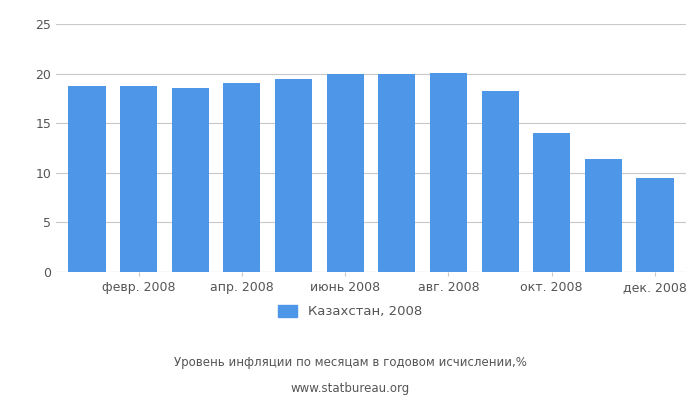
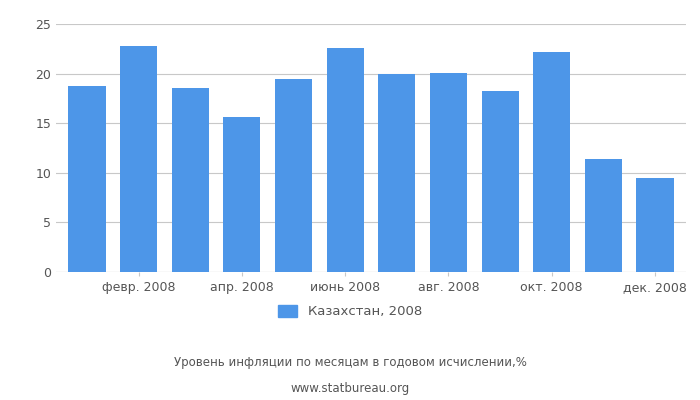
февр. 2008: 18.8 -> 22.8
апр. 2008: 19.1 -> 15.6
июнь 2008: 20.0 -> 22.6
окт. 2008: 14.0 -> 22.2
